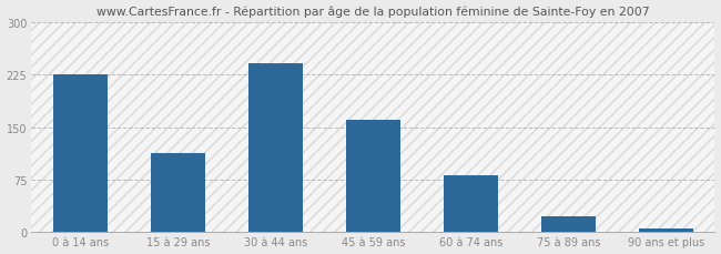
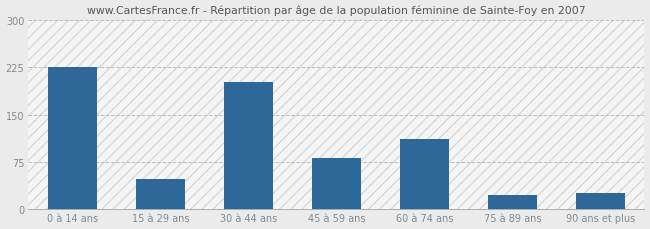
15 à 29 ans: 113 -> 48
30 à 44 ans: 242 -> 202
45 à 59 ans: 161 -> 82
60 à 74 ans: 81 -> 112
90 ans et plus: 5 -> 26
